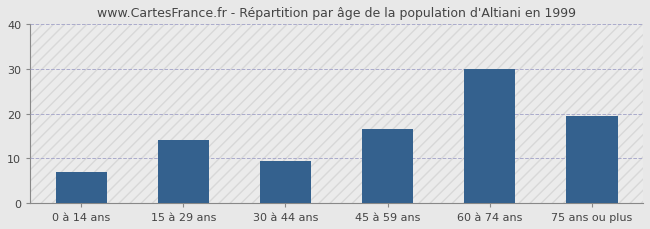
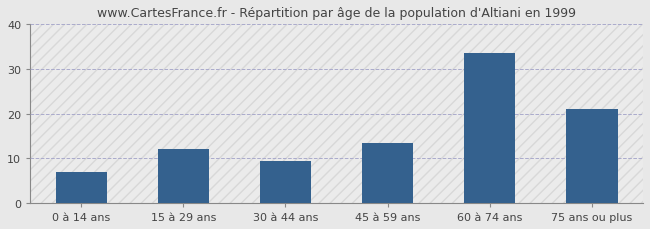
15 à 29 ans: 14.0 -> 12.2
45 à 59 ans: 16.5 -> 13.4
60 à 74 ans: 30.0 -> 33.5
75 ans ou plus: 19.5 -> 21.1
